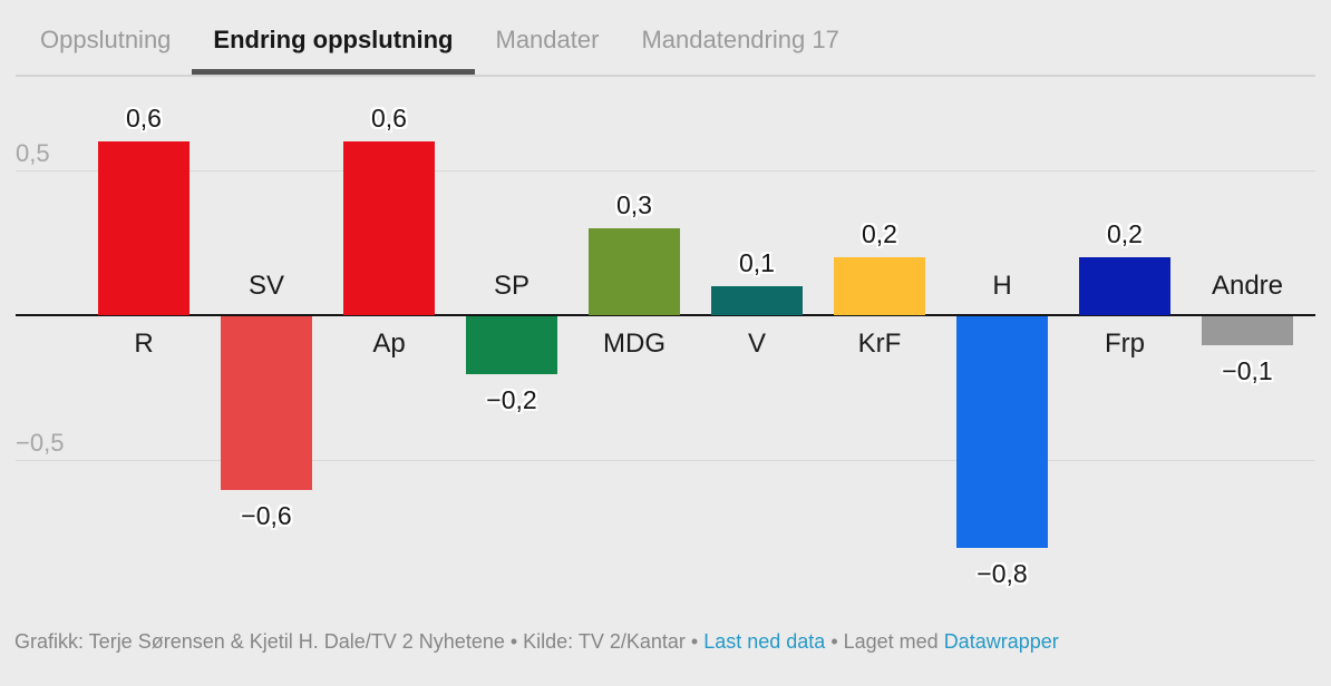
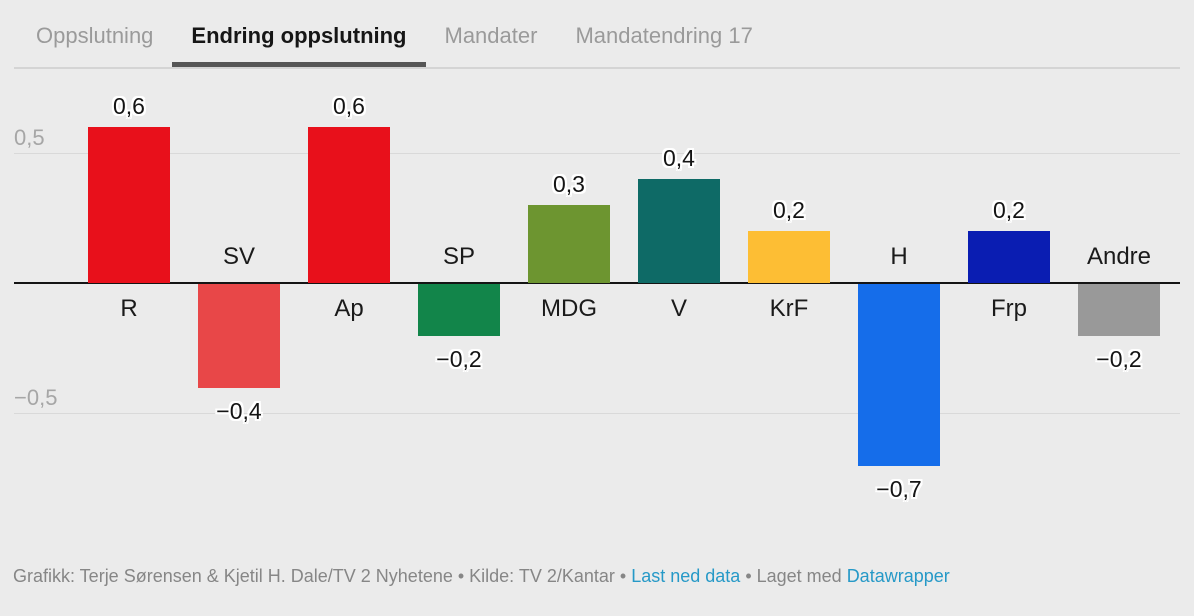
SV: −0,6 -> −0,4
V: 0,1 -> 0,4
H: −0,8 -> −0,7
Andre: −0,1 -> −0,2
